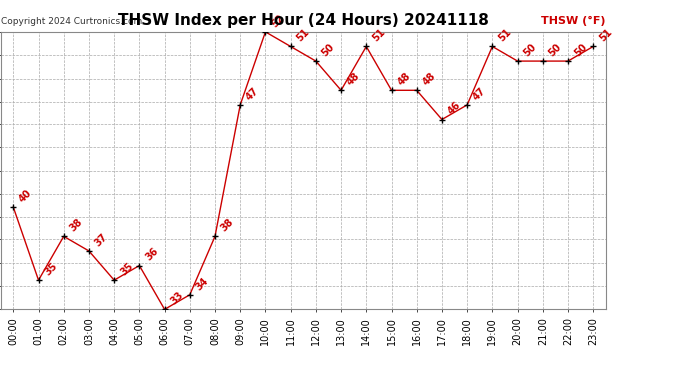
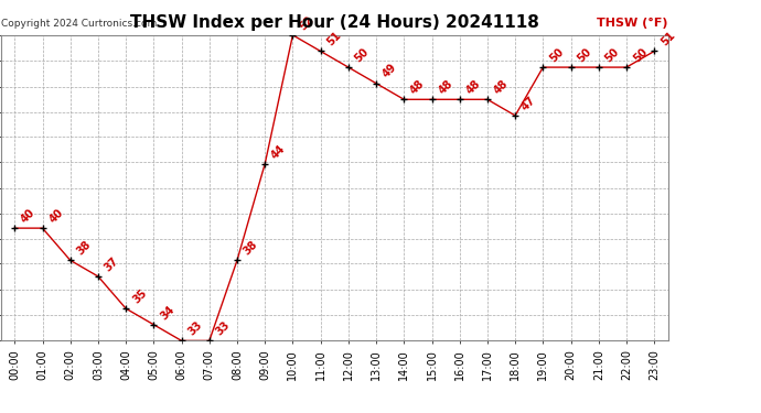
01:00: 35 -> 40
05:00: 36 -> 34
07:00: 34 -> 33
09:00: 47 -> 44
13:00: 48 -> 49
14:00: 51 -> 48
17:00: 46 -> 48
19:00: 51 -> 50
